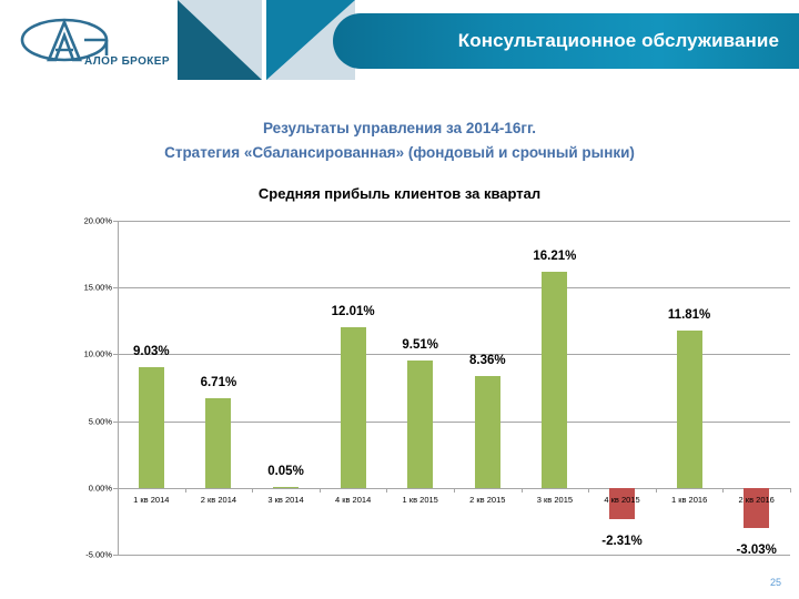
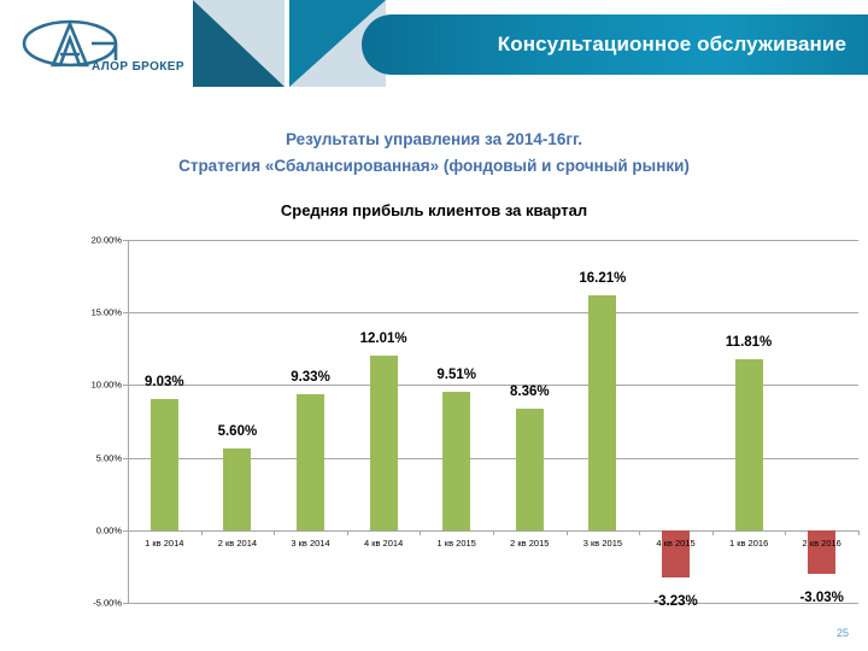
2 кв 2014: 6.71% -> 5.60%
3 кв 2014: 0.05% -> 9.33%
4 кв 2015: -2.31% -> -3.23%
